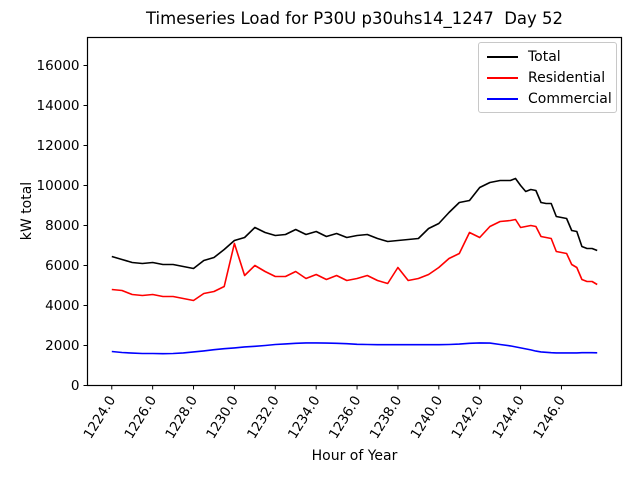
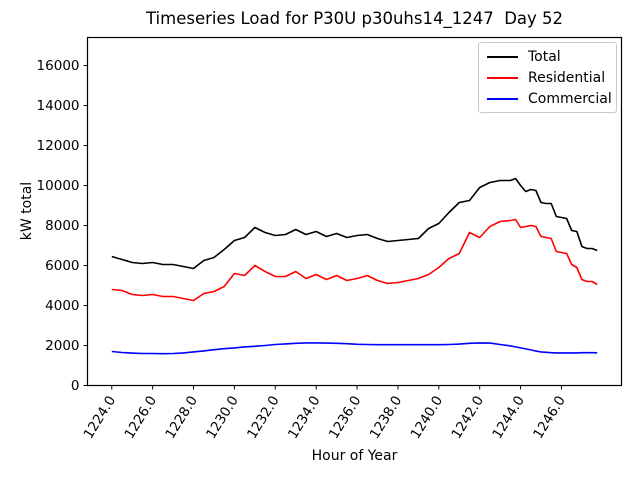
Residential/1230.0: 7100 -> 5600
Residential/1238.0: 5900 -> 5200
